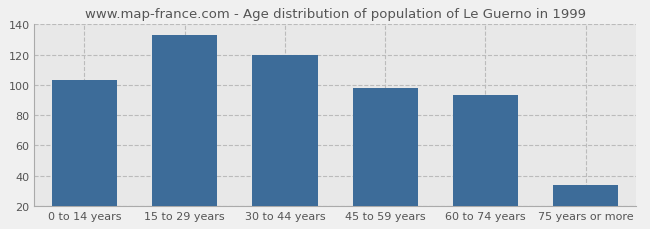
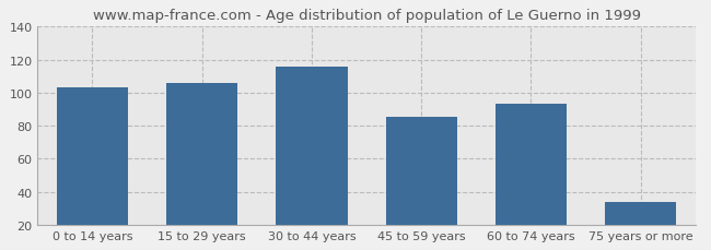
15 to 29 years: 133 -> 106
30 to 44 years: 120 -> 116
45 to 59 years: 98 -> 85
